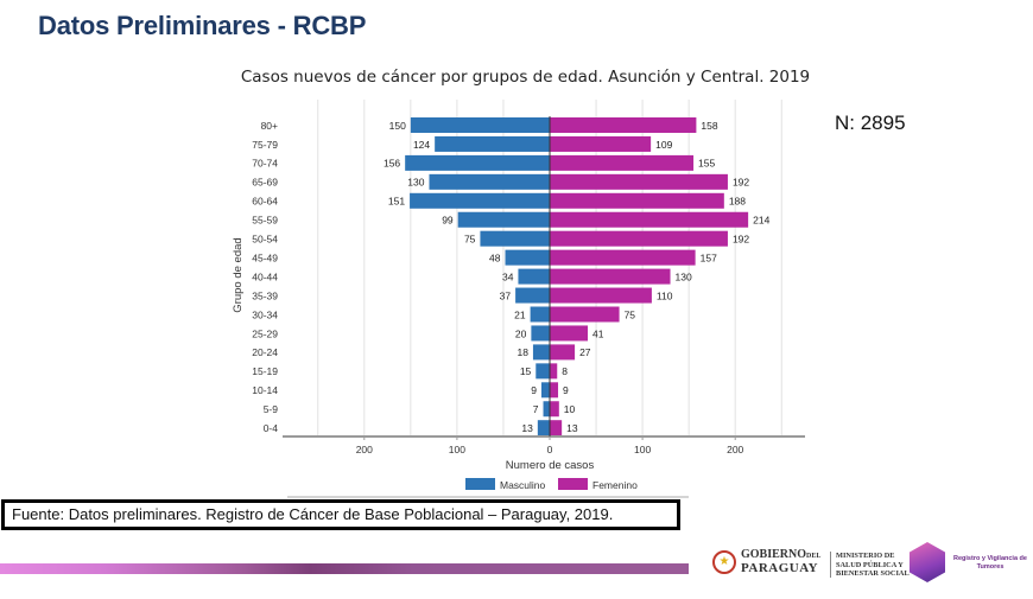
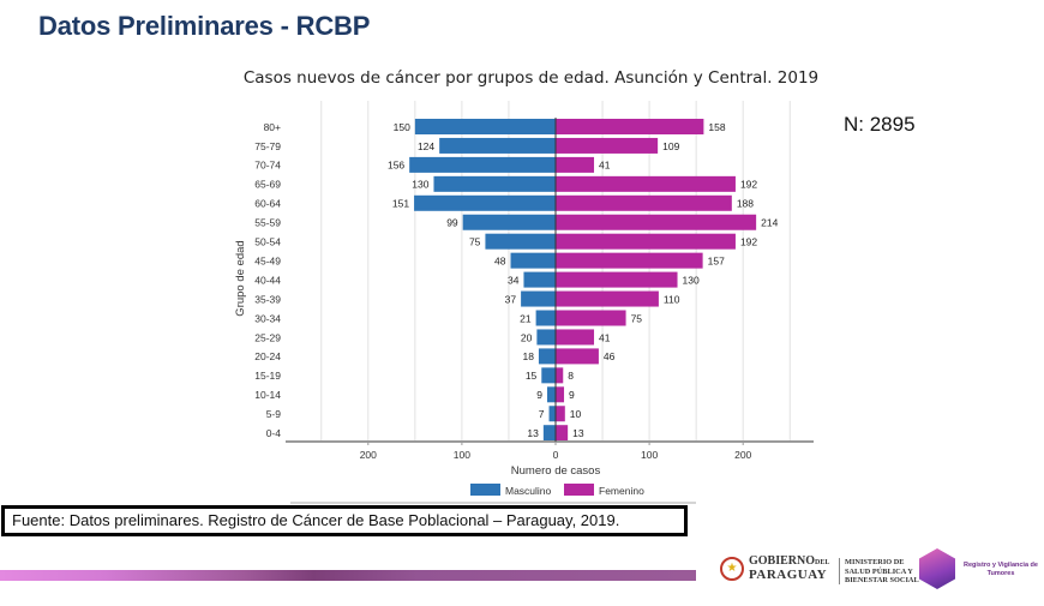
Femenino/70-74: 155 -> 41
Femenino/20-24: 27 -> 46
